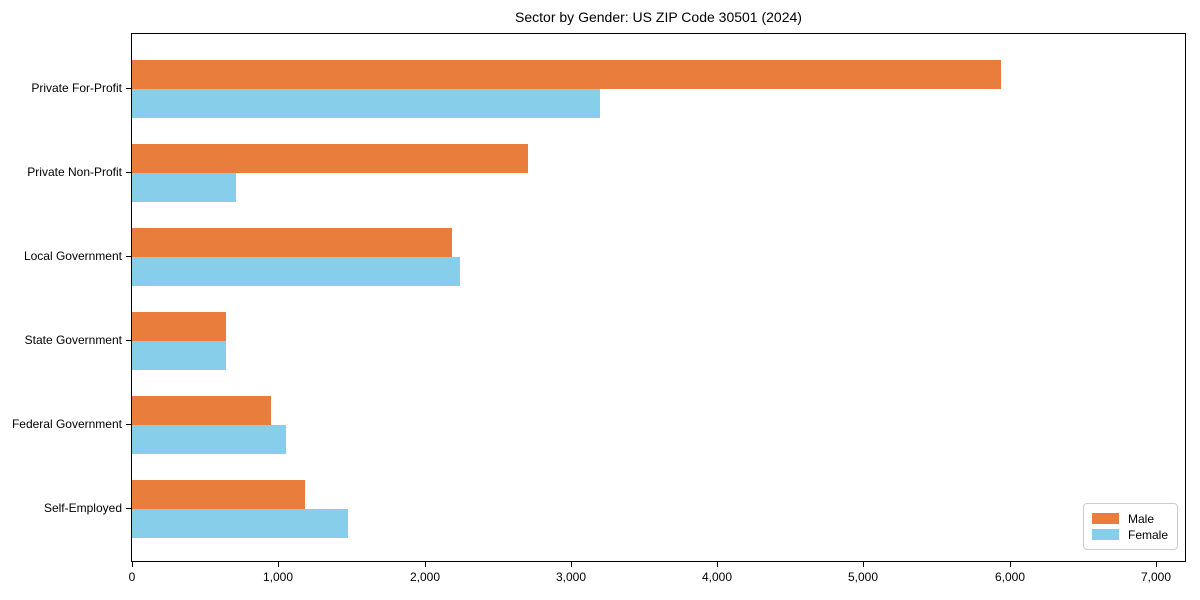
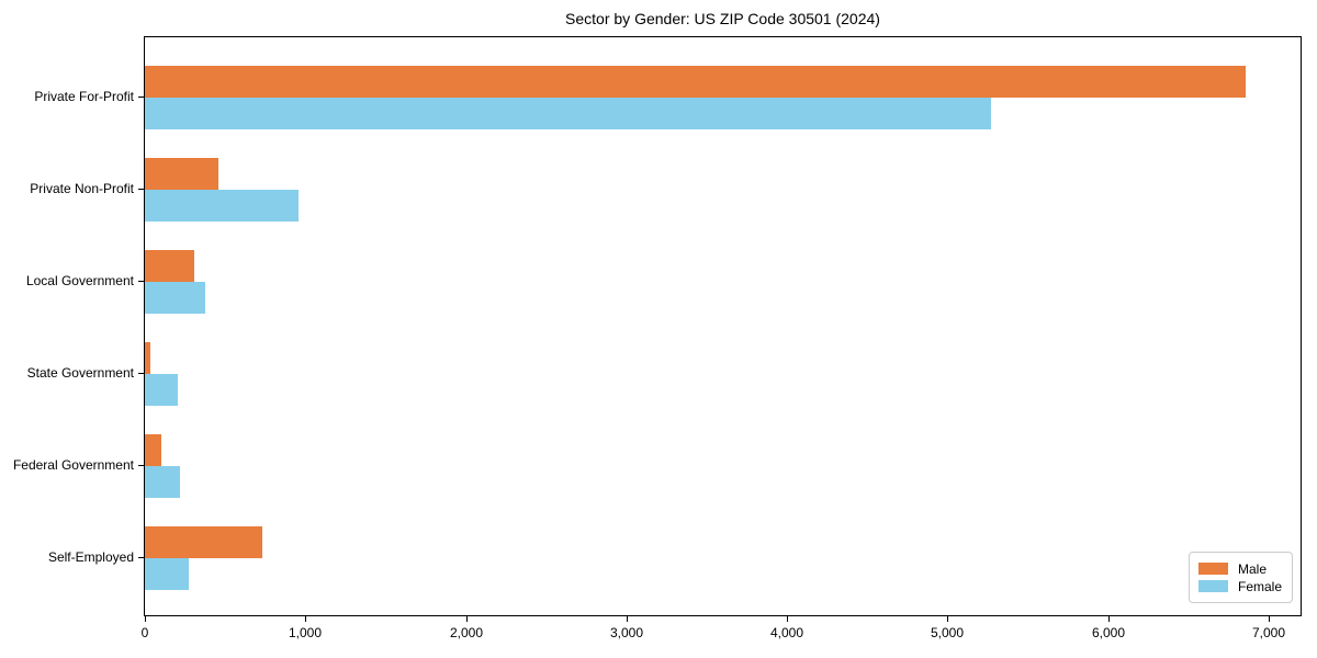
Male/Private For-Profit: 5940 -> 6860
Female/Private For-Profit: 3200 -> 5270
Male/Private Non-Profit: 2710 -> 460
Female/Private Non-Profit: 710 -> 960
Male/Local Government: 2190 -> 300
Female/Local Government: 2240 -> 380
Male/State Government: 640 -> 40
Female/State Government: 640 -> 200
Male/Federal Government: 950 -> 100
Female/Federal Government: 1050 -> 220
Male/Self-Employed: 1180 -> 730
Female/Self-Employed: 1480 -> 280
